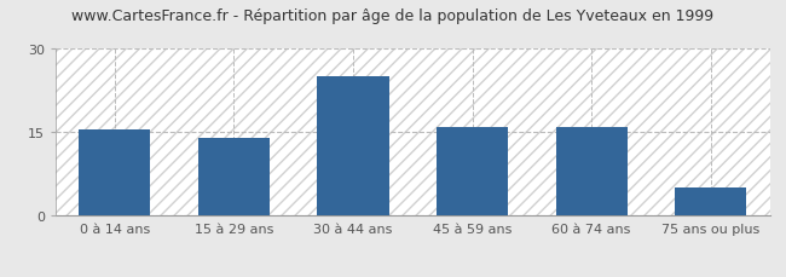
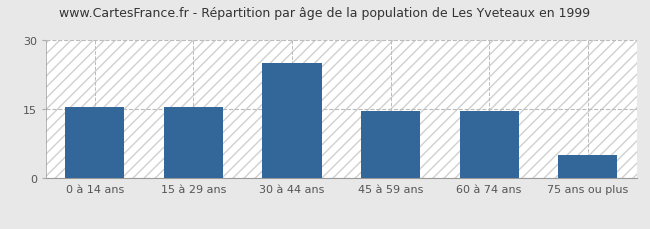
15 à 29 ans: 14.0 -> 15.5
45 à 59 ans: 16.0 -> 14.6
60 à 74 ans: 16.0 -> 14.6
